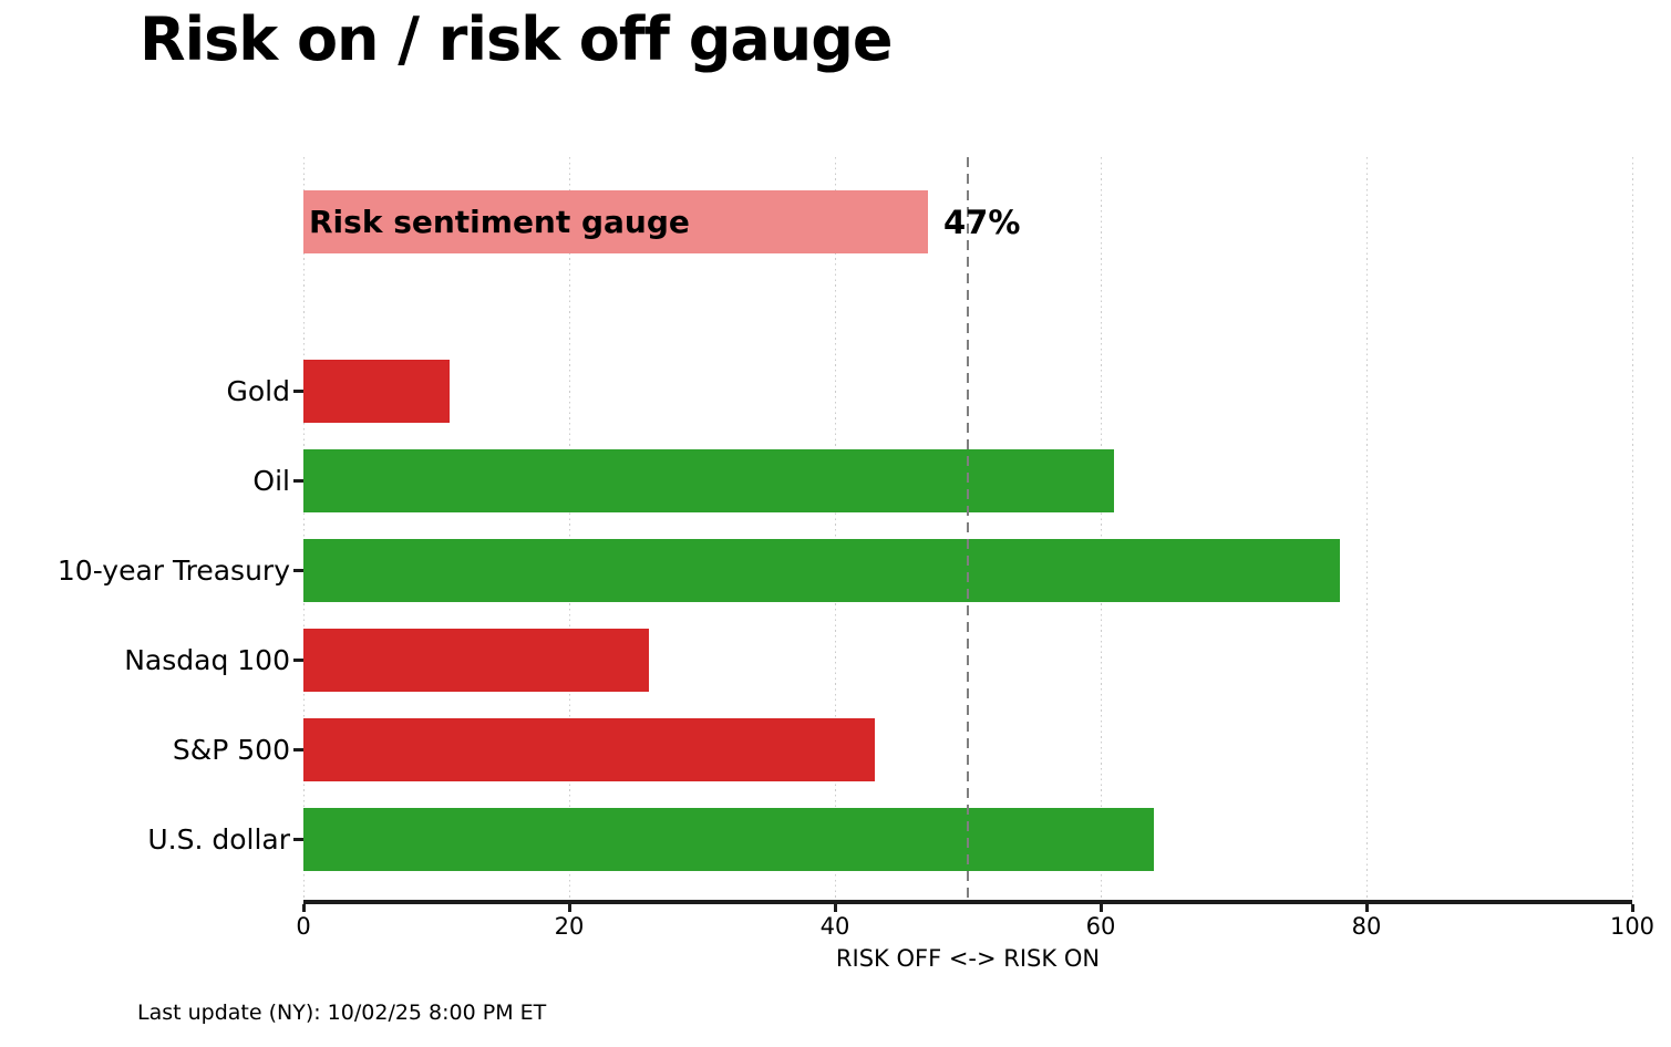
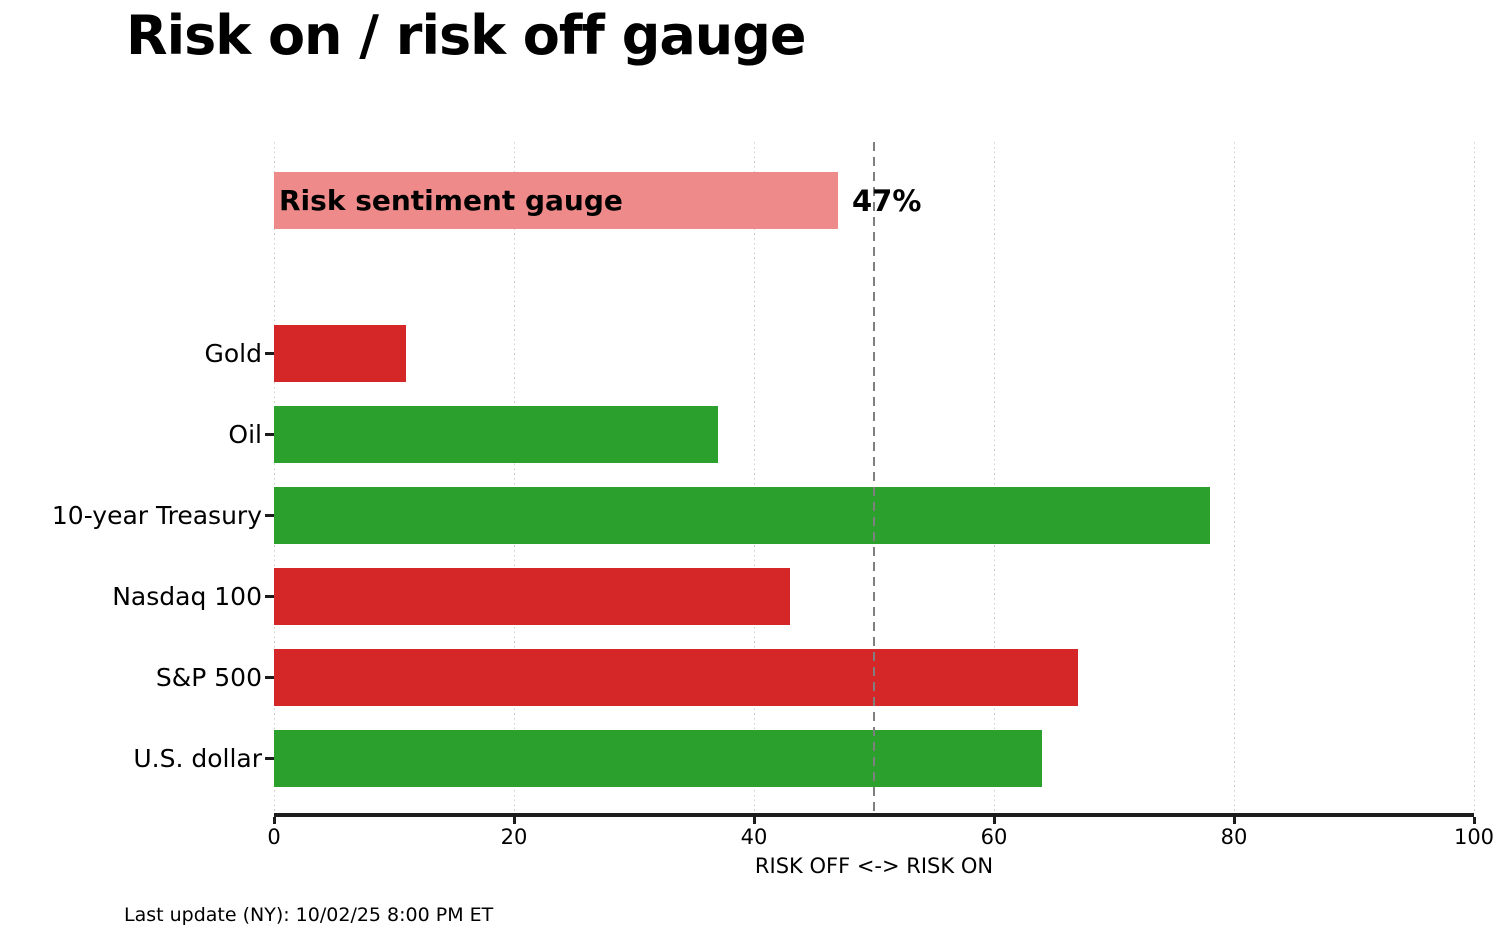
Oil: 61 -> 37
Nasdaq 100: 26 -> 43
S&P 500: 43 -> 67
